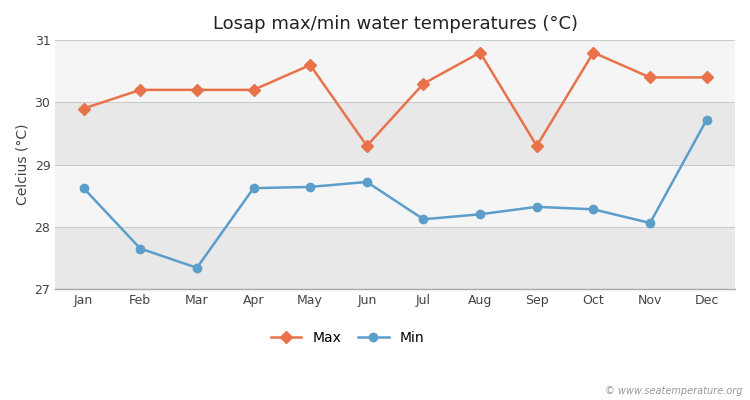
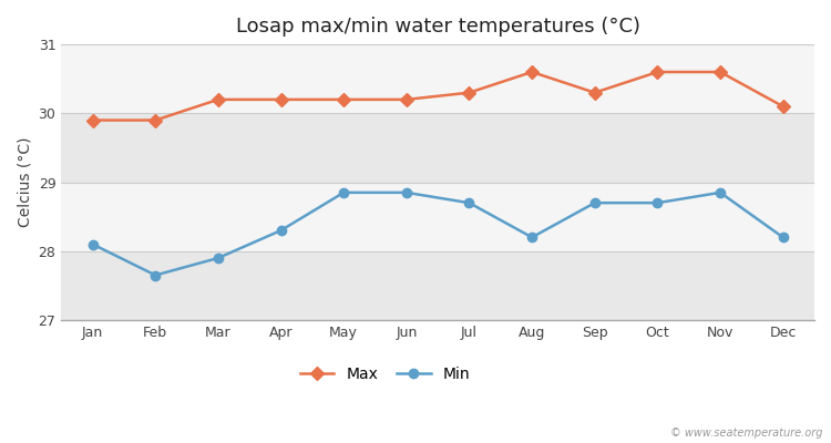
Min/Jan: 28.62 -> 28.10
Max/Feb: 30.2 -> 29.9
Min/Mar: 27.34 -> 27.90
Min/Apr: 28.62 -> 28.30
Max/May: 30.6 -> 30.2
Min/May: 28.64 -> 28.85
Max/Jun: 29.3 -> 30.2
Min/Jun: 28.72 -> 28.85
Min/Jul: 28.12 -> 28.70
Max/Aug: 30.8 -> 30.6
Max/Sep: 29.3 -> 30.3
Min/Sep: 28.32 -> 28.70
Max/Oct: 30.8 -> 30.6
Min/Oct: 28.28 -> 28.70
Max/Nov: 30.4 -> 30.6
Min/Nov: 28.06 -> 28.85
Max/Dec: 30.4 -> 30.1
Min/Dec: 29.72 -> 28.20
